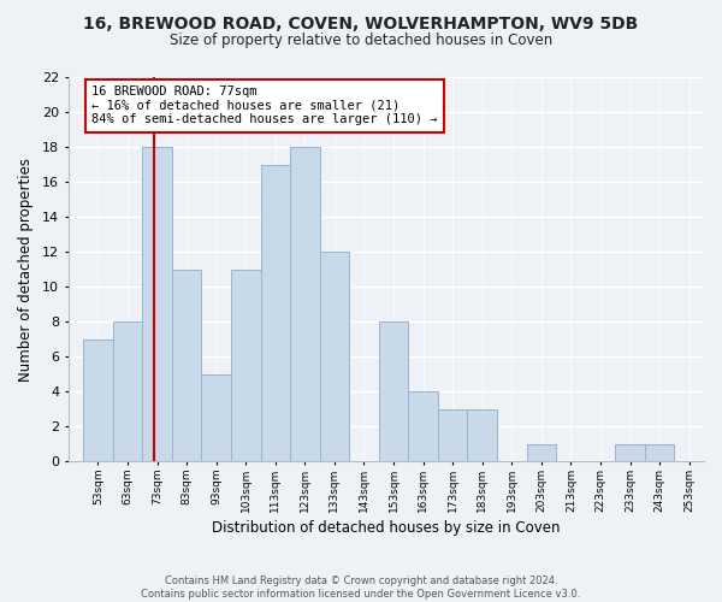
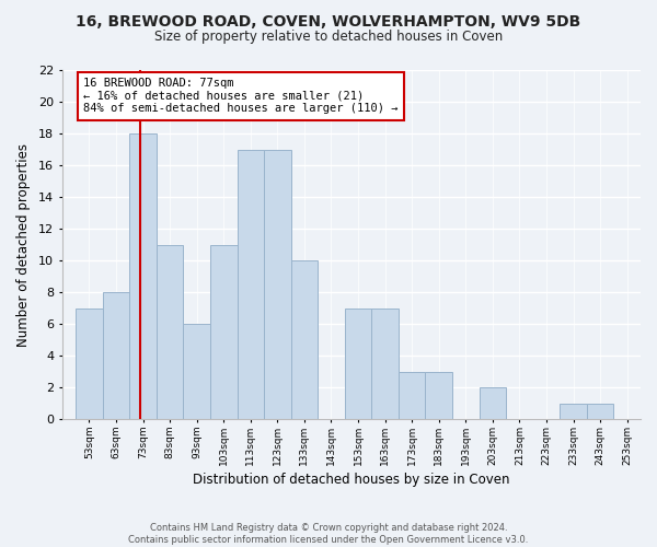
93sqm: 5 -> 6
123sqm: 18 -> 17
133sqm: 12 -> 10
153sqm: 8 -> 7
163sqm: 4 -> 7
203sqm: 1 -> 2
